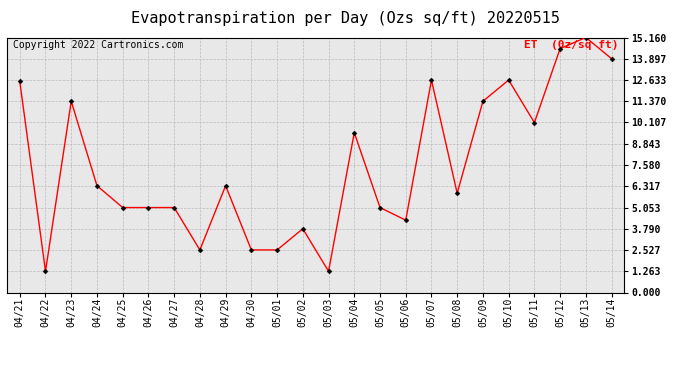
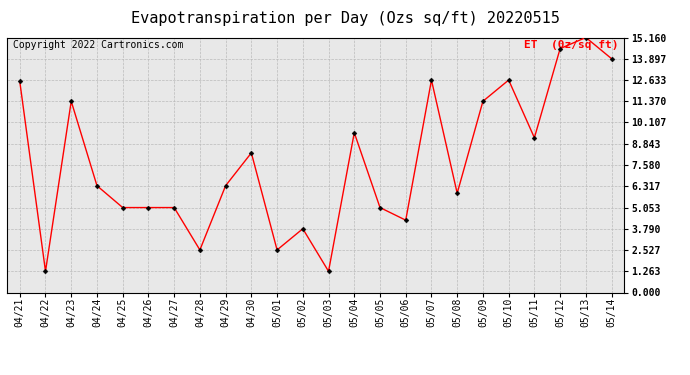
04/30: 2.5 -> 8.3
05/11: 10.1 -> 9.2
